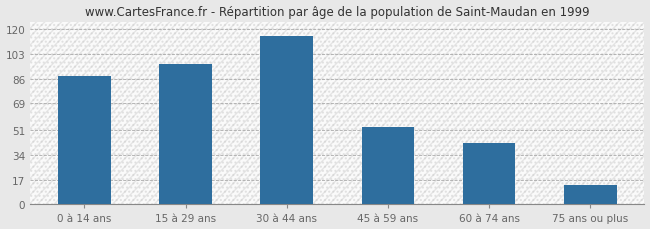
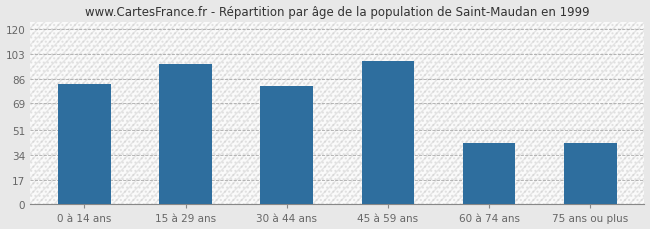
0 à 14 ans: 88 -> 82
30 à 44 ans: 115 -> 81
45 à 59 ans: 53 -> 98
75 ans ou plus: 13 -> 42
